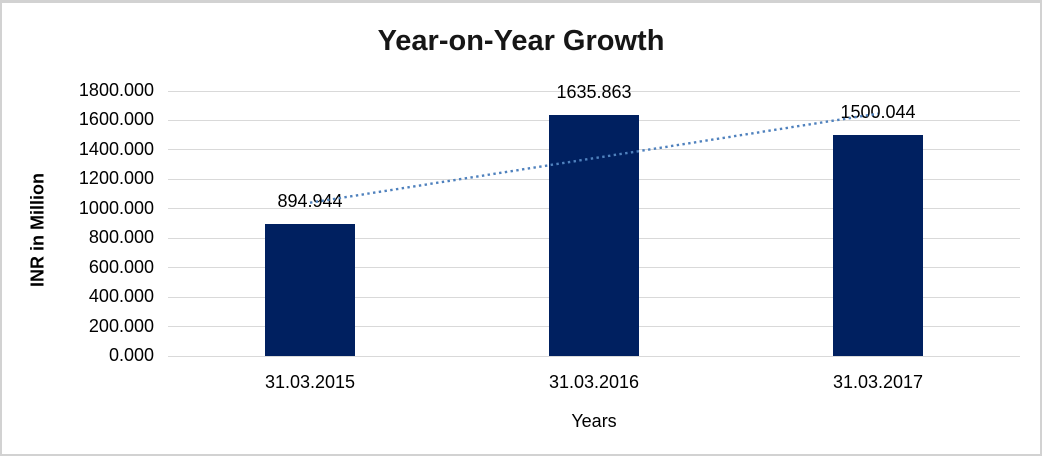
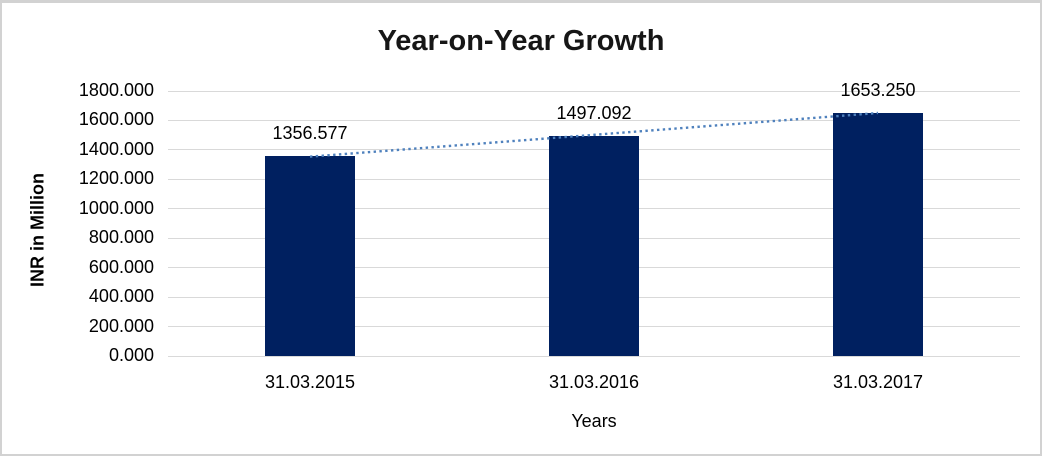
31.03.2015: 894.944 -> 1356.577
31.03.2016: 1635.863 -> 1497.092
31.03.2017: 1500.044 -> 1653.250
